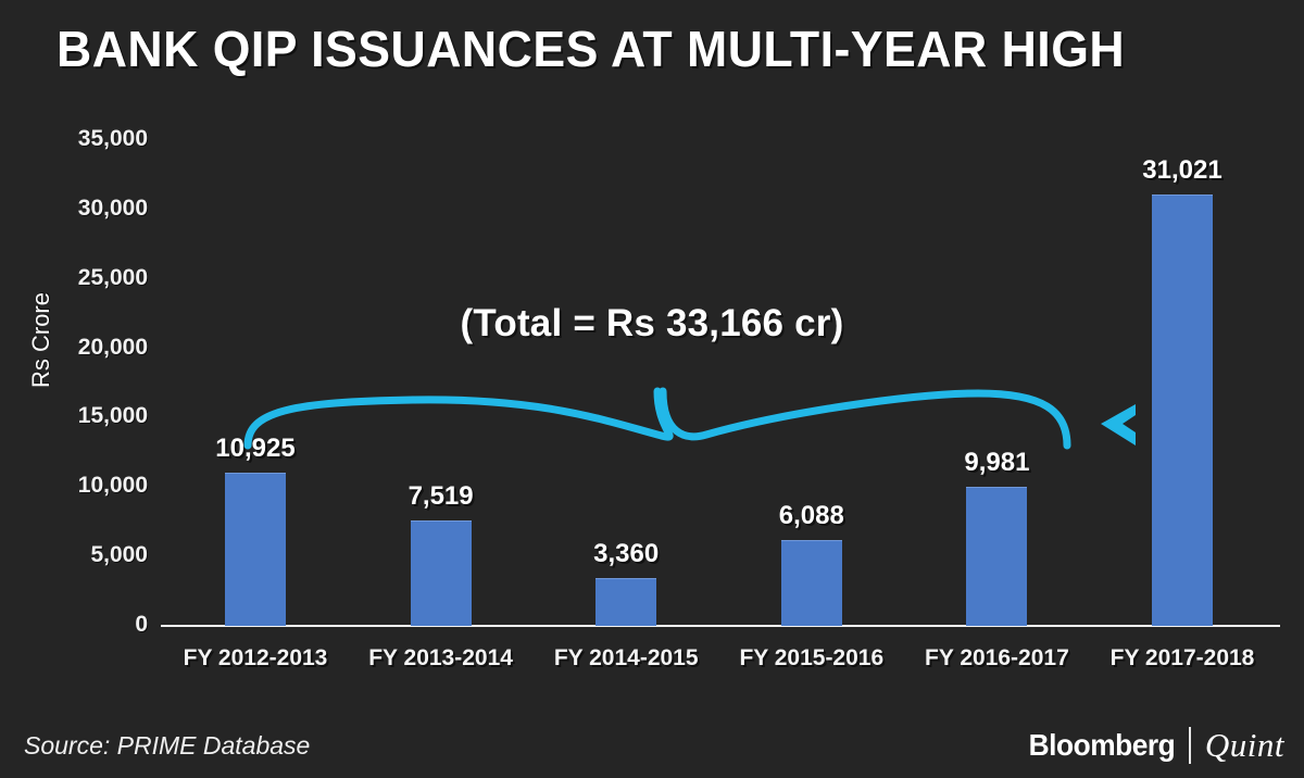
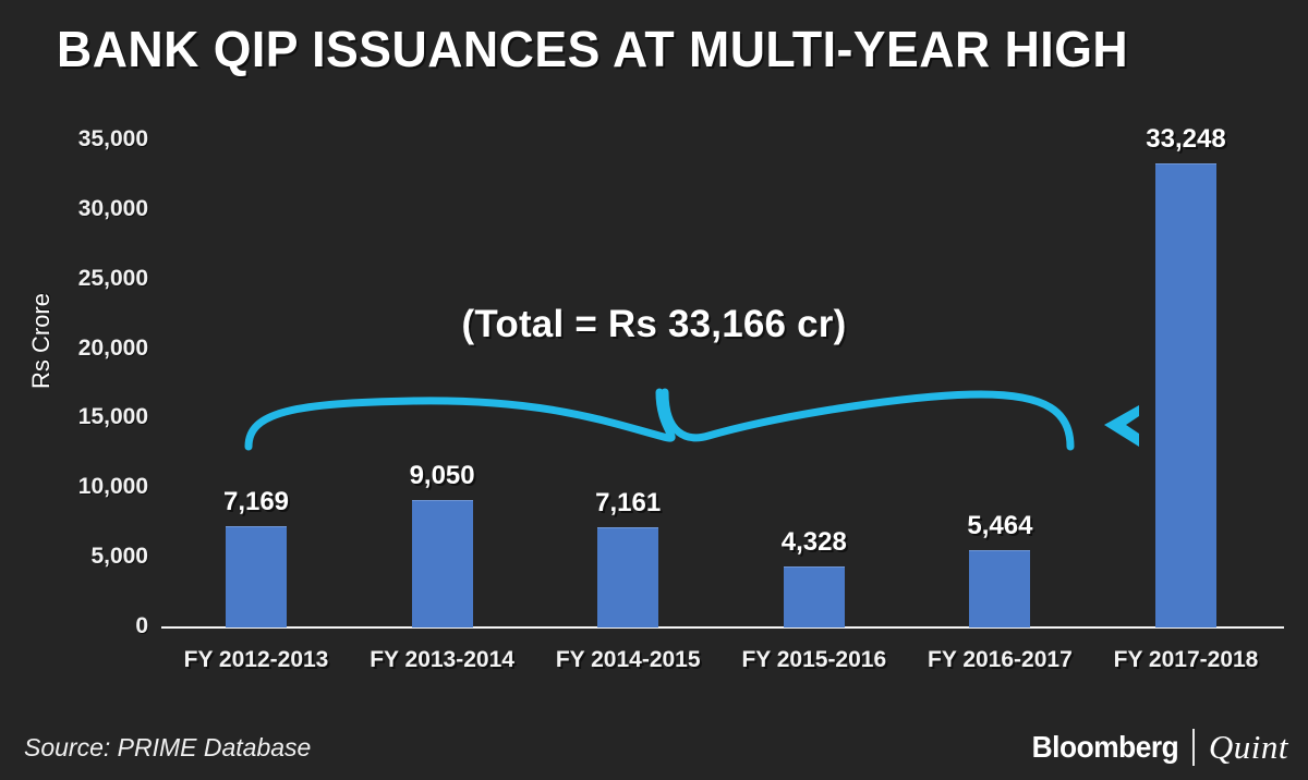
FY 2012-2013: 10,925 -> 7,169
FY 2013-2014: 7,519 -> 9,050
FY 2014-2015: 3,360 -> 7,161
FY 2015-2016: 6,088 -> 4,328
FY 2016-2017: 9,981 -> 5,464
FY 2017-2018: 31,021 -> 33,248
